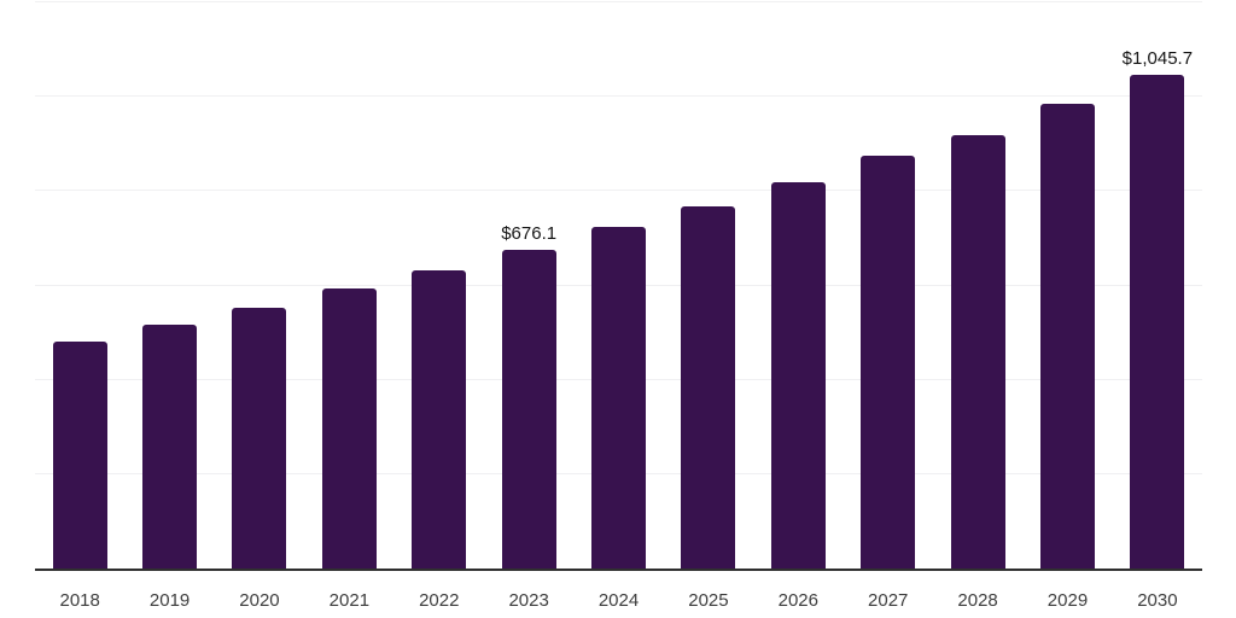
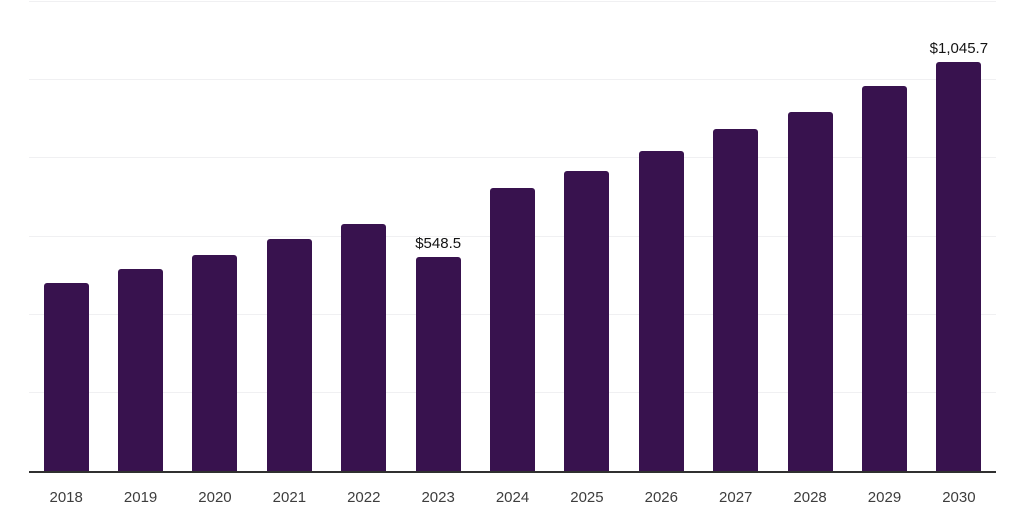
2023: $676.1 -> $548.5
